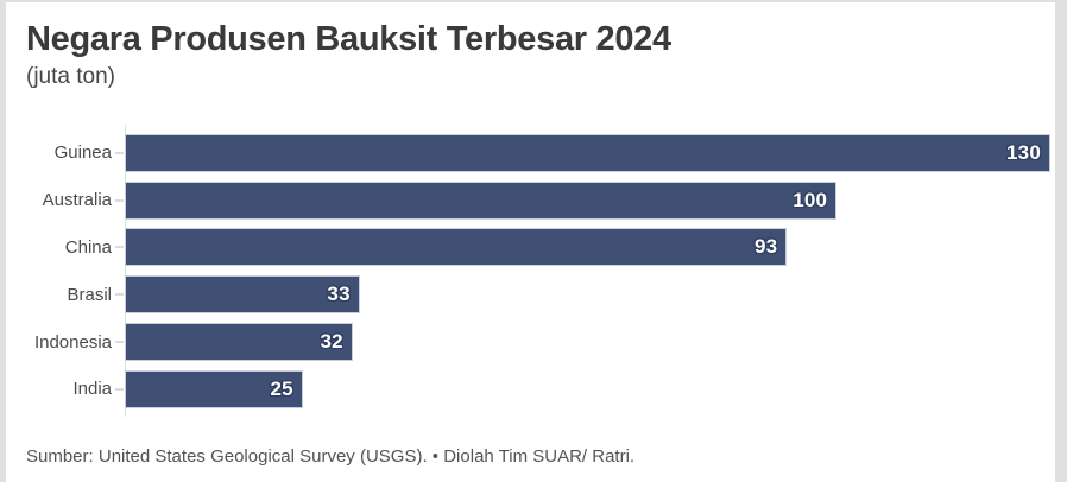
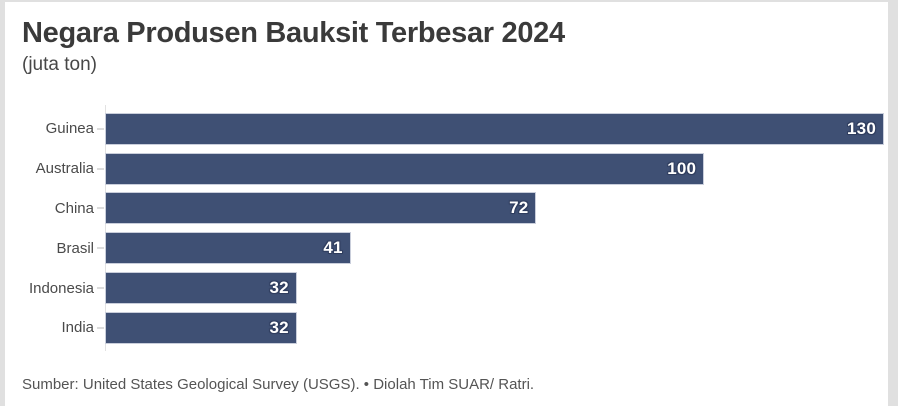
China: 93 -> 72
Brasil: 33 -> 41
India: 25 -> 32
